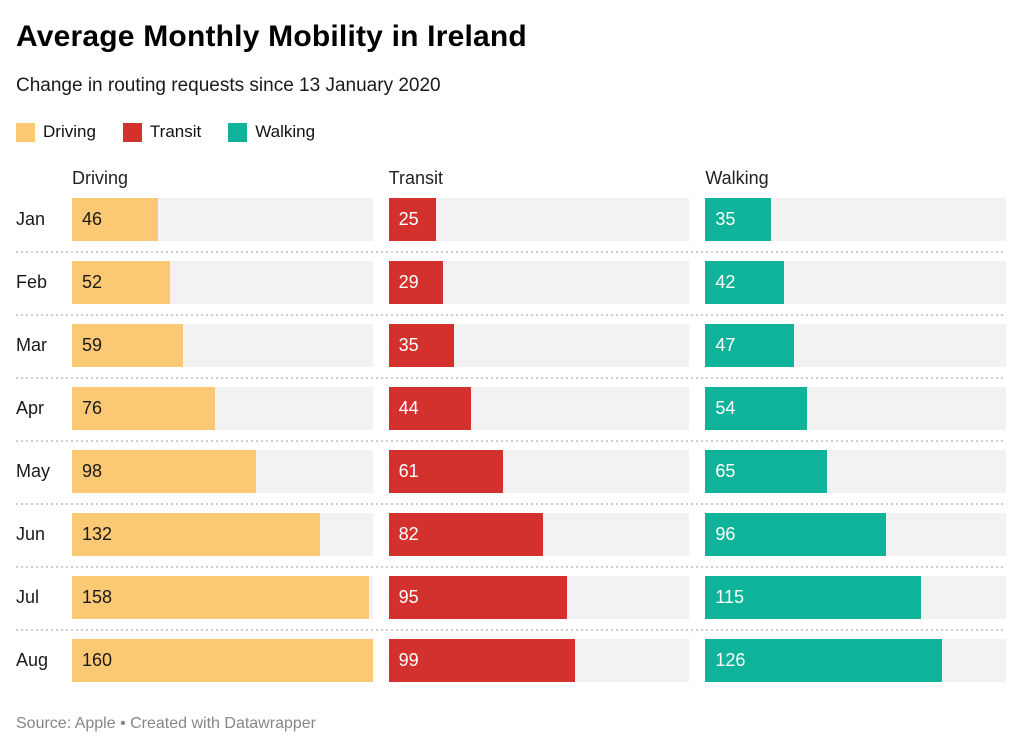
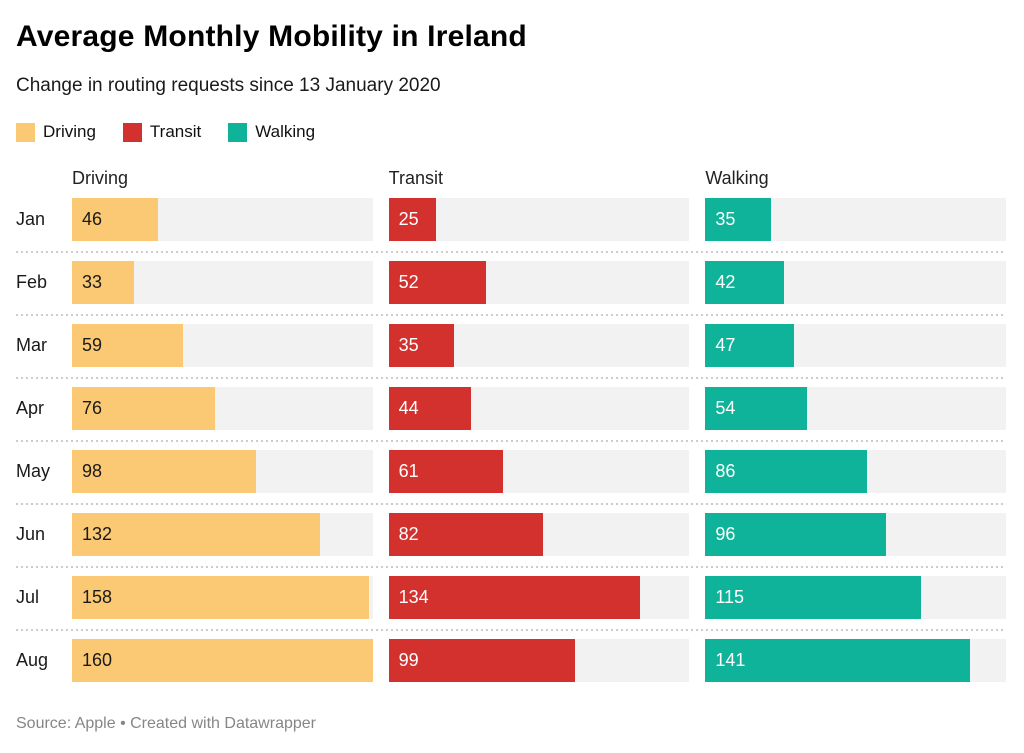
Driving/Feb: 52 -> 33
Transit/Feb: 29 -> 52
Walking/May: 65 -> 86
Transit/Jul: 95 -> 134
Walking/Aug: 126 -> 141
